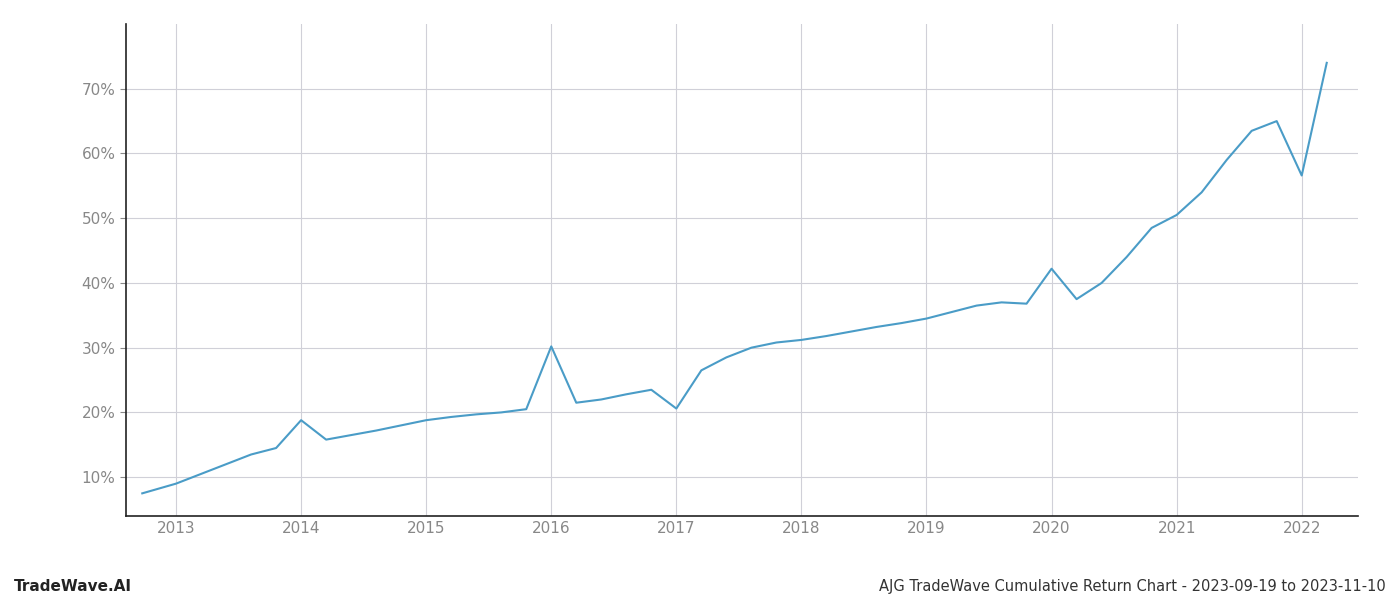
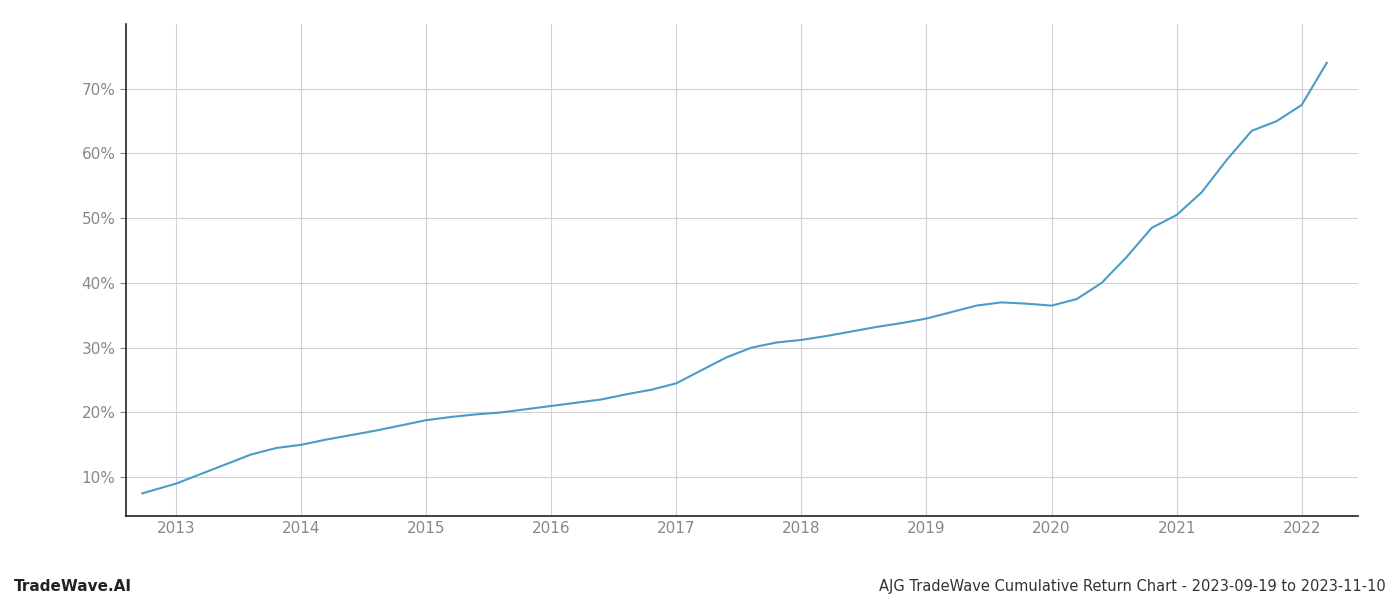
2014: 18.8% -> 15.0%
2016: 30.2% -> 21.0%
2017: 20.6% -> 24.5%
2020: 42.2% -> 36.5%
2022: 56.6% -> 67.5%
